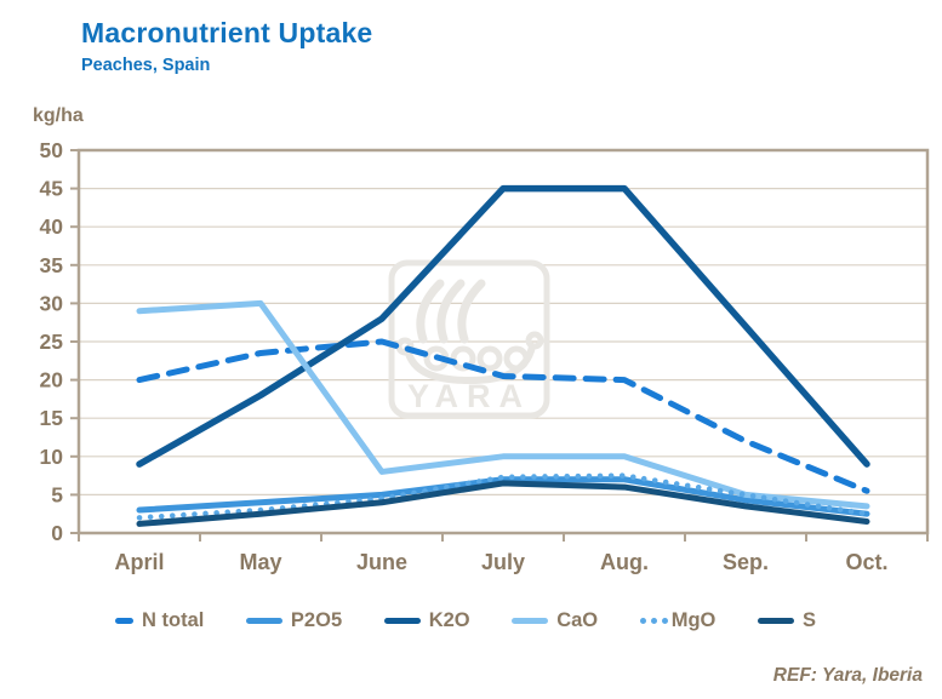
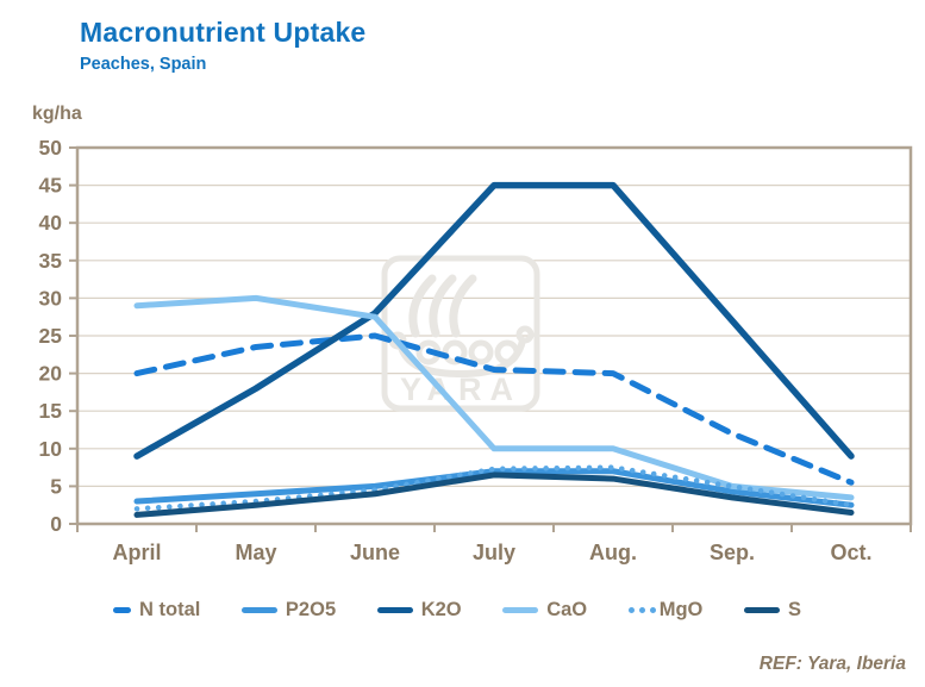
CaO/June: 8 -> 28
